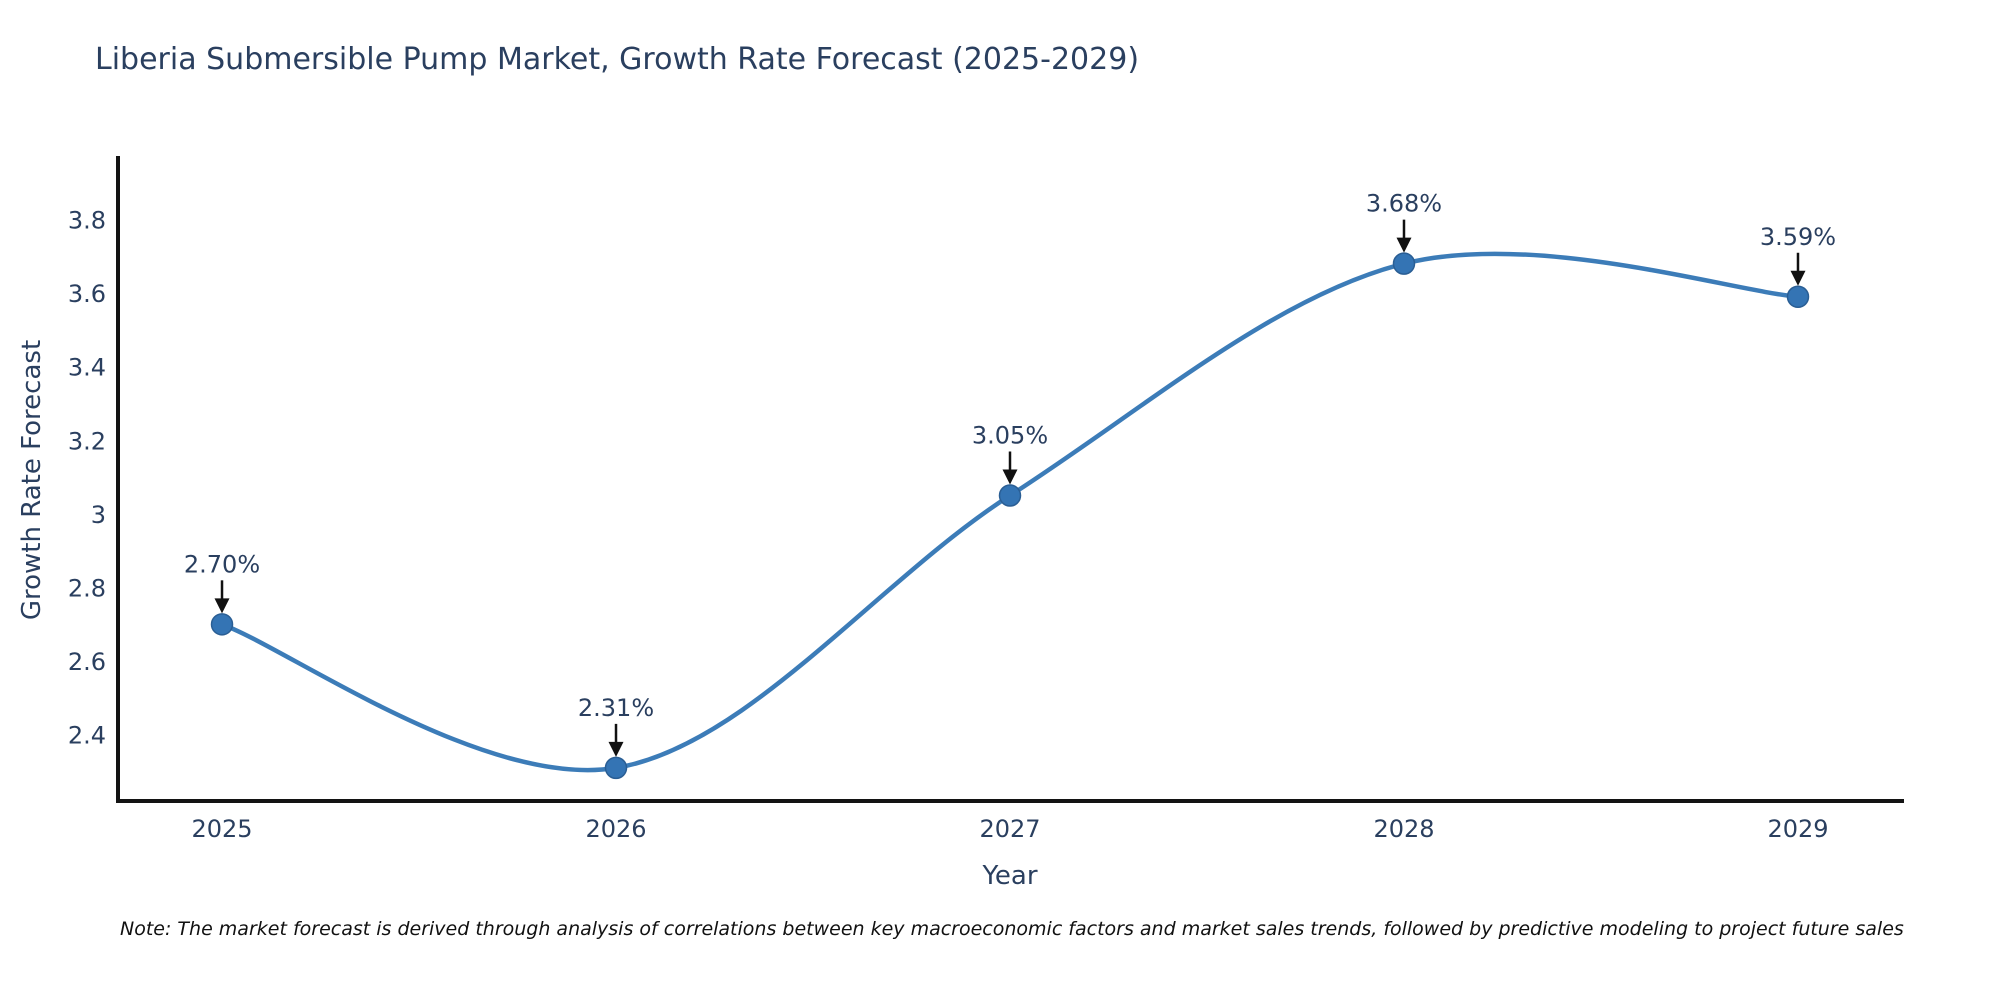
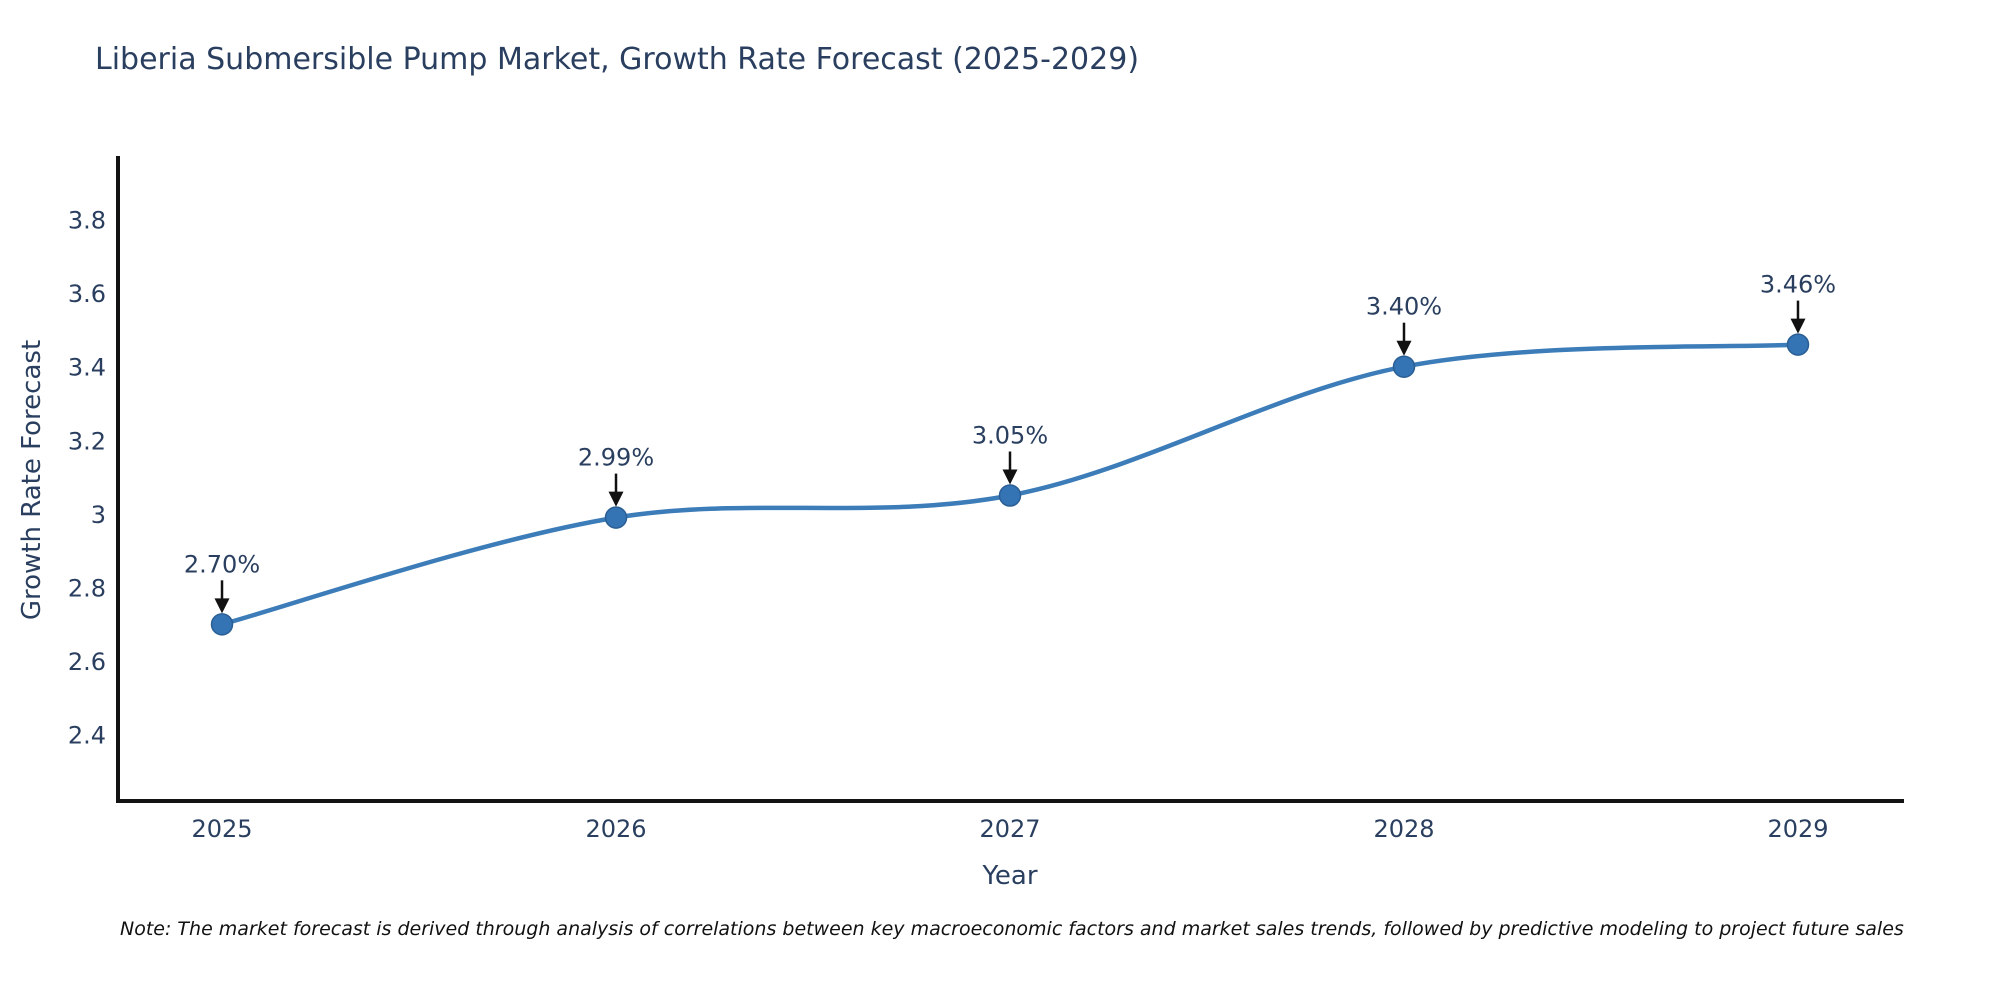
2026: 2.31% -> 2.99%
2028: 3.68% -> 3.40%
2029: 3.59% -> 3.46%
